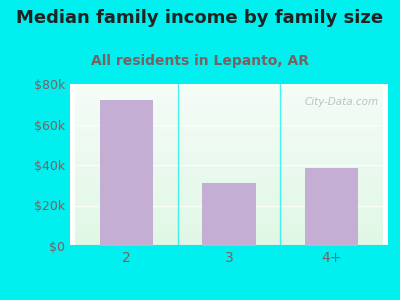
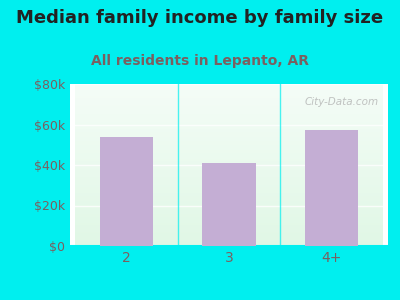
2: $72.0k -> $54.0k
3: $31.0k -> $41.0k
4+: $38.5k -> $57.5k
